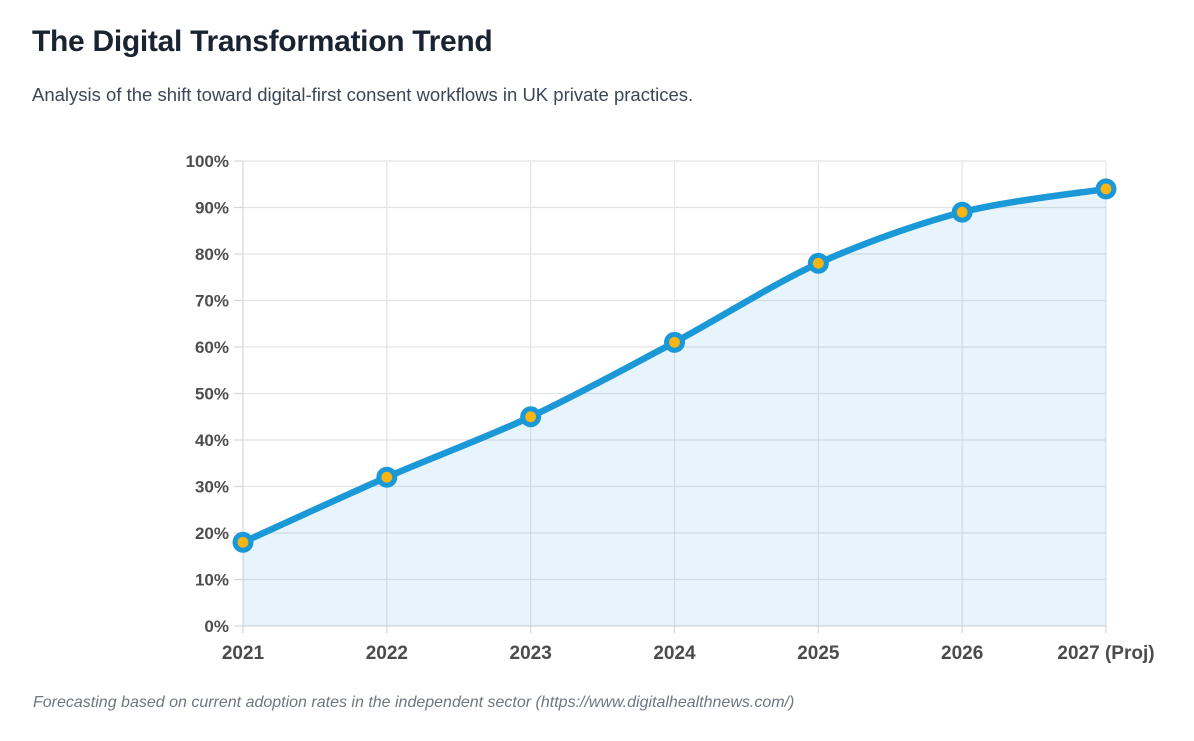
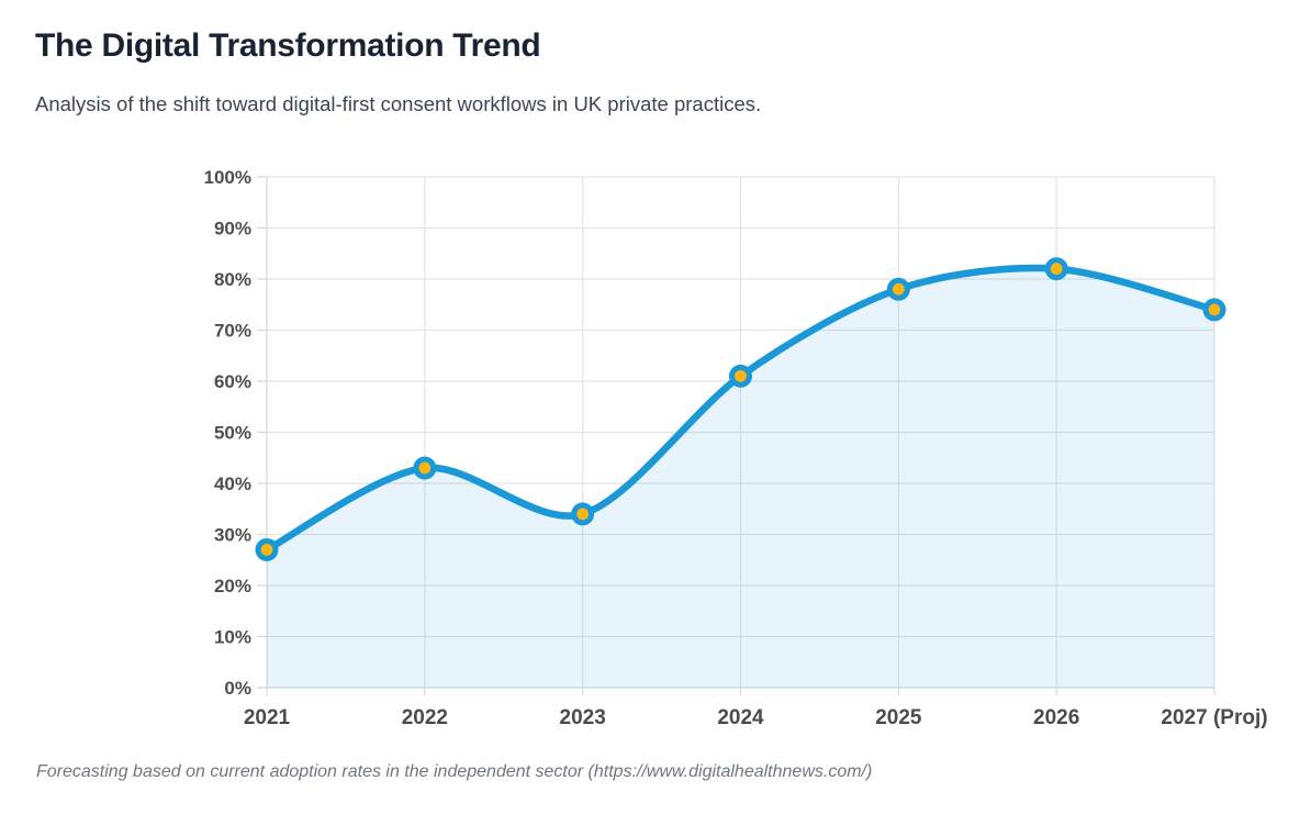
2021: 18% -> 27%
2022: 32% -> 43%
2023: 45% -> 34%
2026: 89% -> 82%
2027 (Proj): 94% -> 74%
